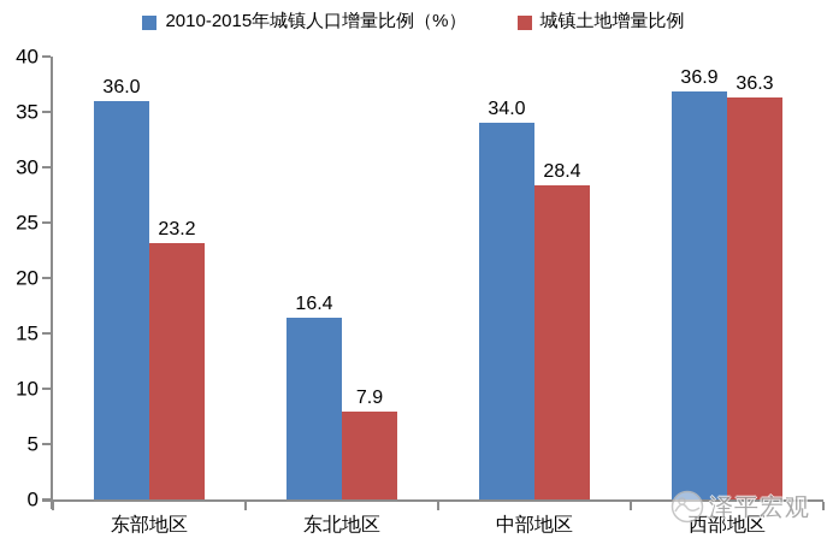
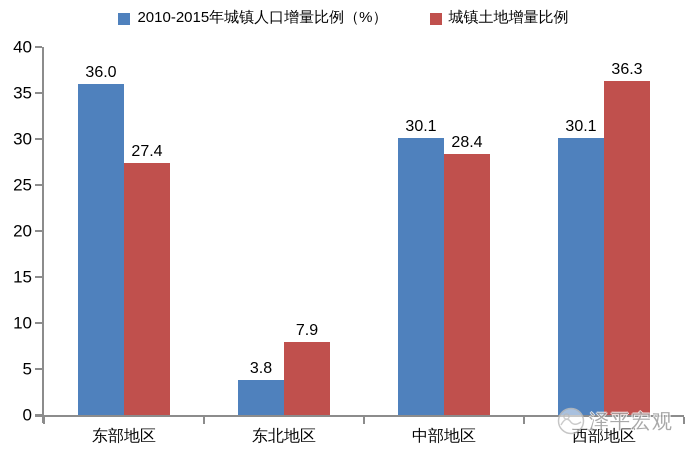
城镇土地增量比例/东部地区: 23.2 -> 27.4
2010-2015年城镇人口增量比例（%）/东北地区: 16.4 -> 3.8
2010-2015年城镇人口增量比例（%）/中部地区: 34.0 -> 30.1
2010-2015年城镇人口增量比例（%）/西部地区: 36.9 -> 30.1
